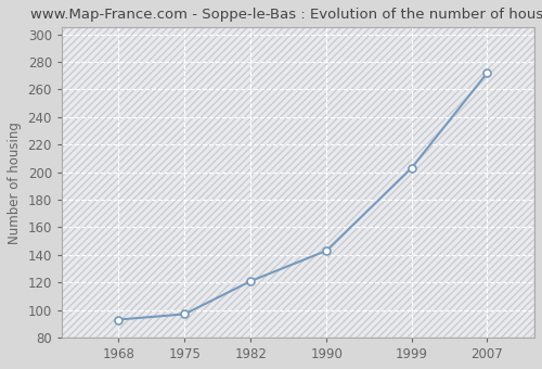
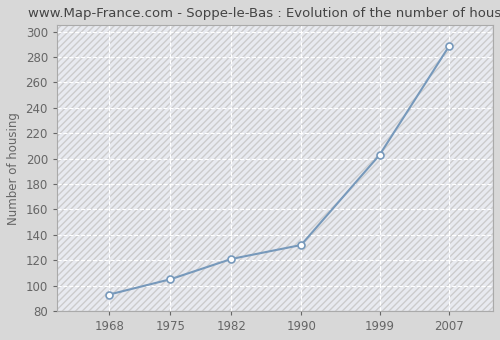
1975: 97 -> 105
1990: 143 -> 132
2007: 272 -> 289
